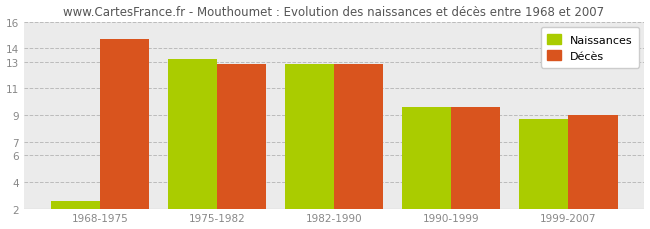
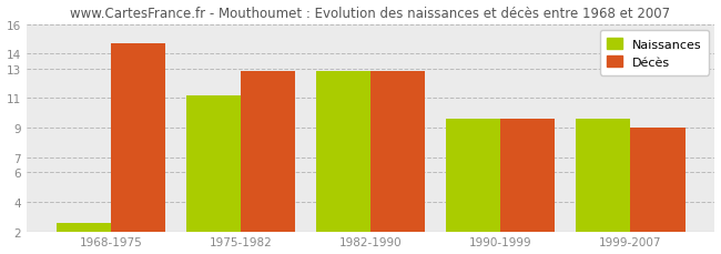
Naissances/1975-1982: 13.2 -> 11.2
Naissances/1999-2007: 8.7 -> 9.6
